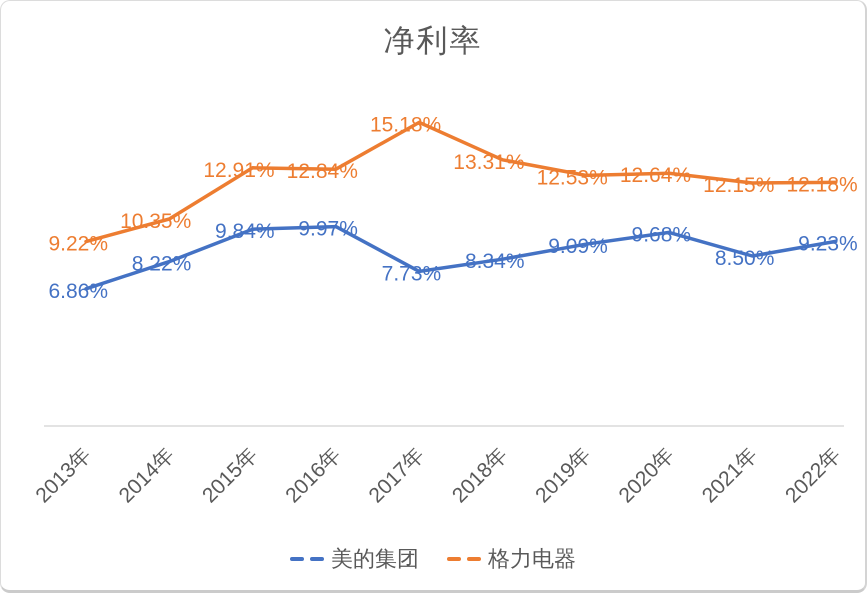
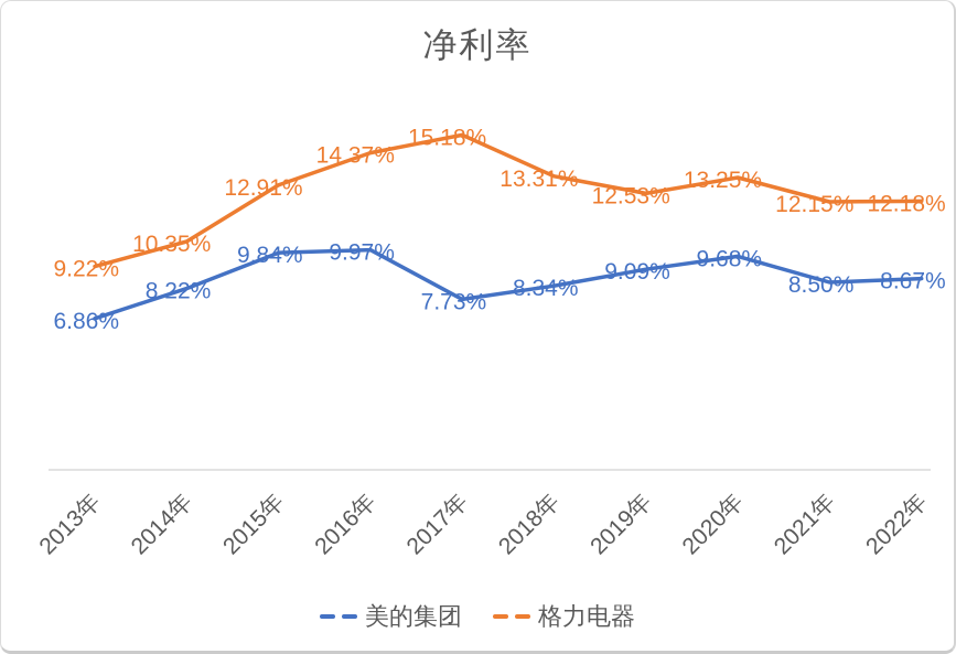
格力电器/2016年: 12.84% -> 14.37%
格力电器/2020年: 12.64% -> 13.25%
美的集团/2022年: 9.23% -> 8.67%
